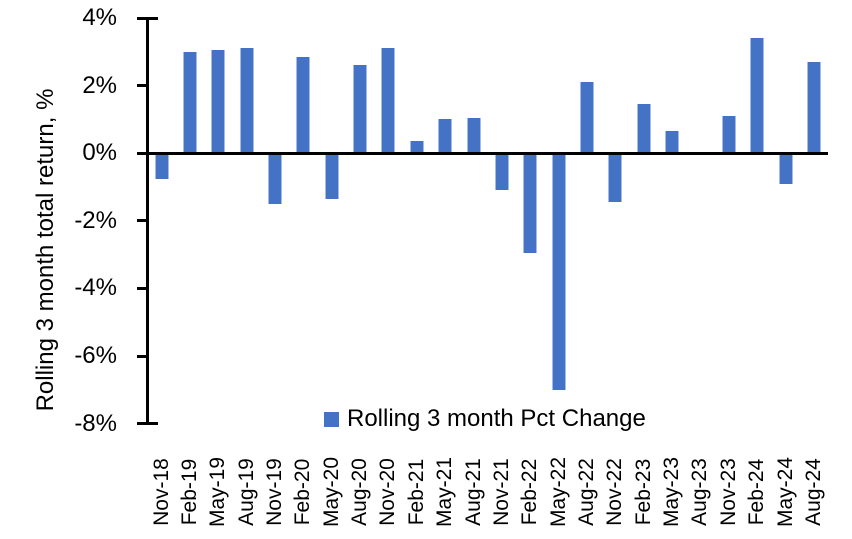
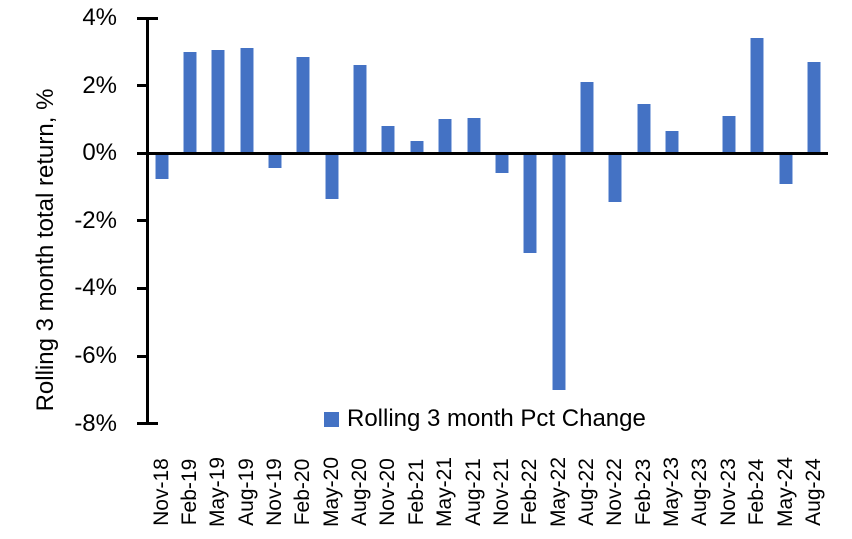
Nov-19: -1.5% -> -0.5%
Nov-20: 3.1% -> 0.8%
Nov-21: -1.1% -> -0.6%
